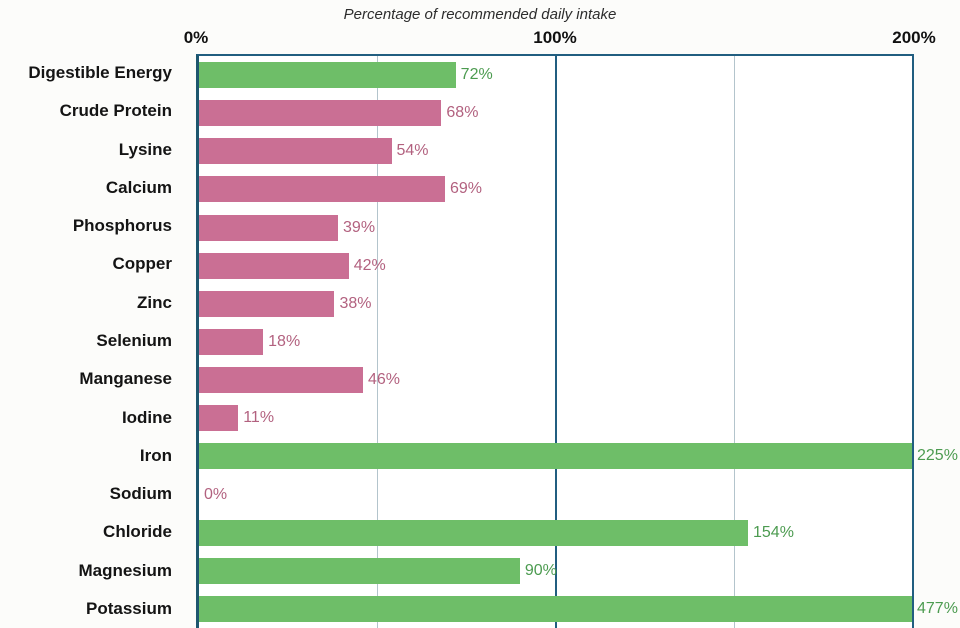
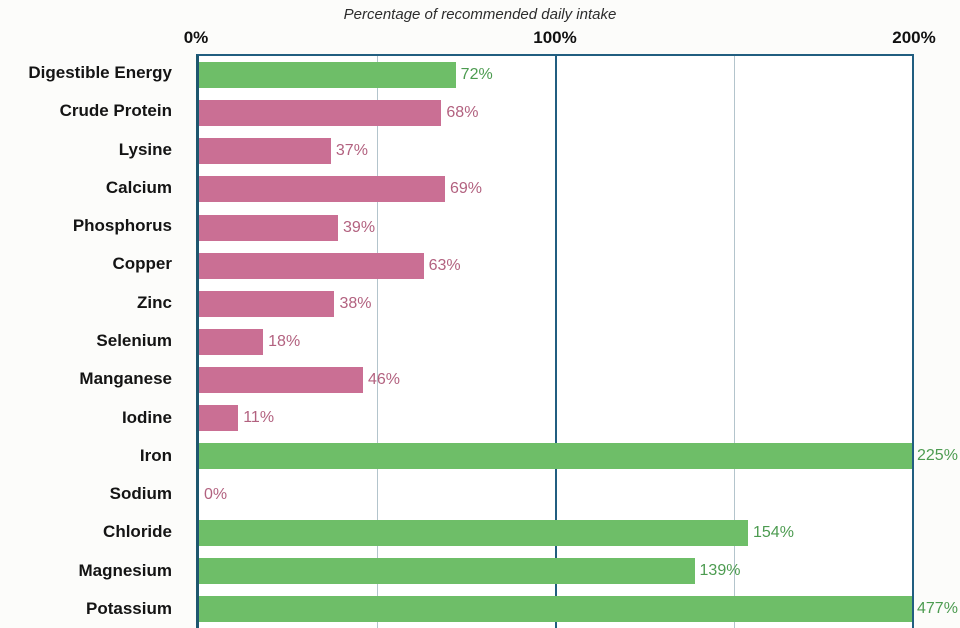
Lysine: 54% -> 37%
Copper: 42% -> 63%
Magnesium: 90% -> 139%
